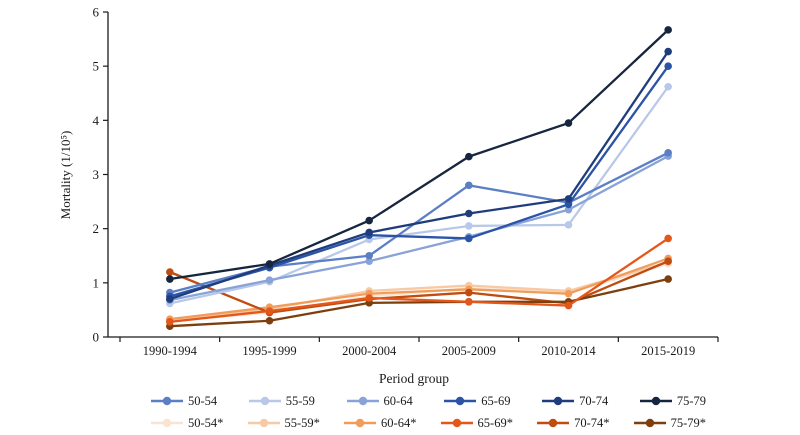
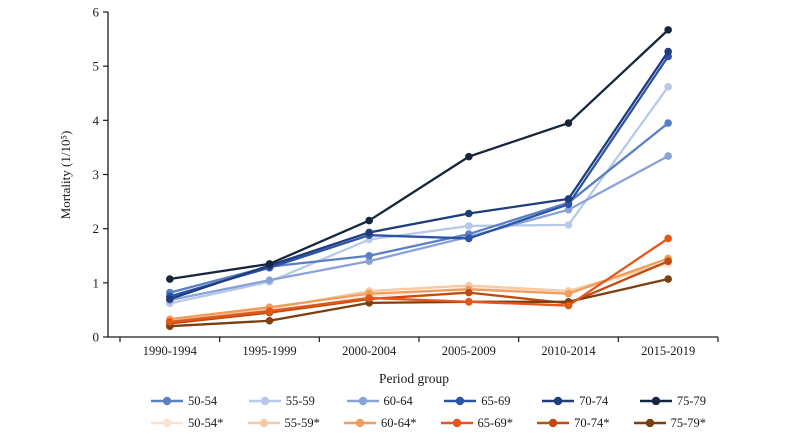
70-74*/1990-1994: 1.2 -> 0.2
50-54/2005-2009: 2.8 -> 1.9
50-54/2015-2019: 3.4 -> 4.0
65-69/2015-2019: 5.0 -> 5.2
